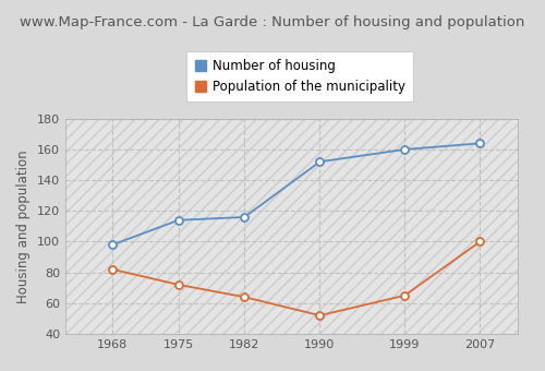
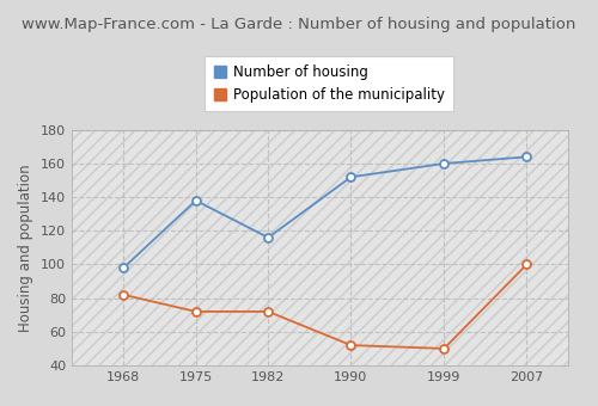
Number of housing/1975: 114 -> 138
Population of the municipality/1982: 64 -> 72
Population of the municipality/1999: 65 -> 50
